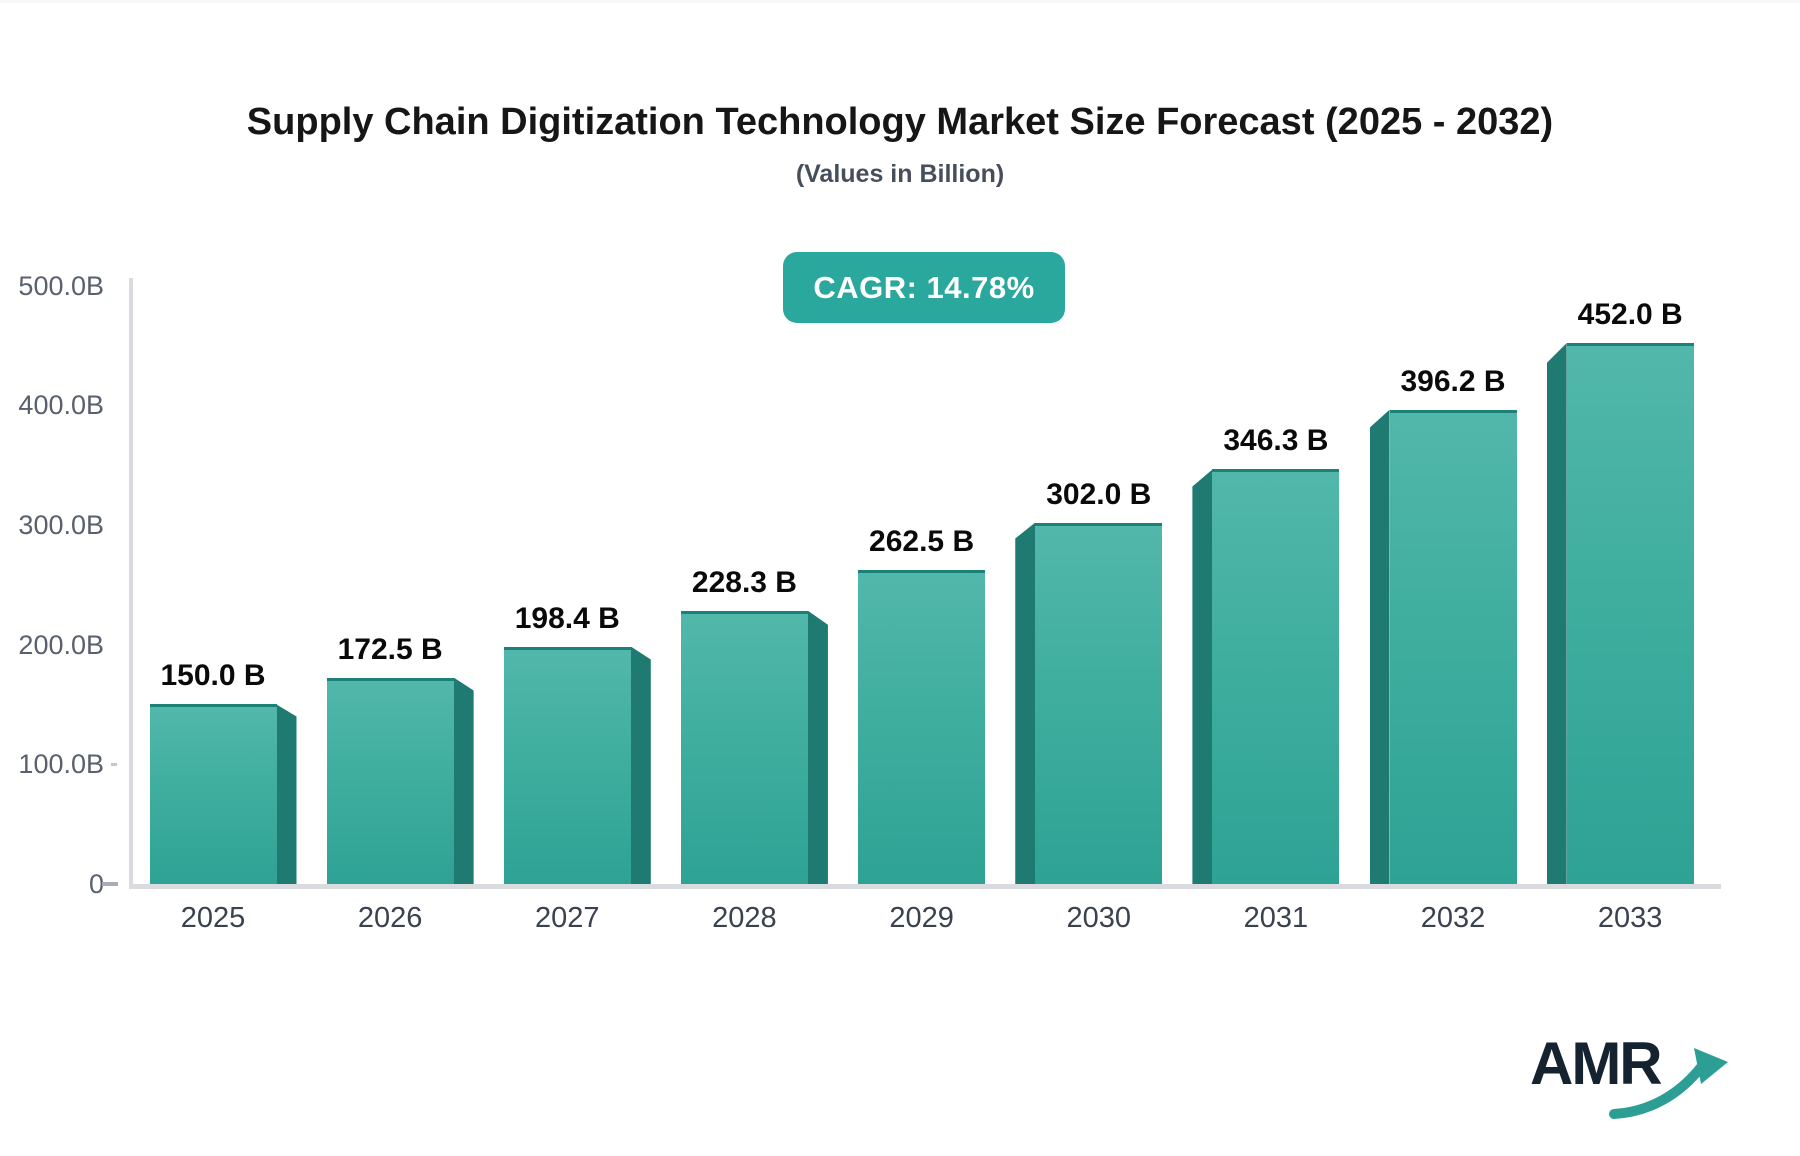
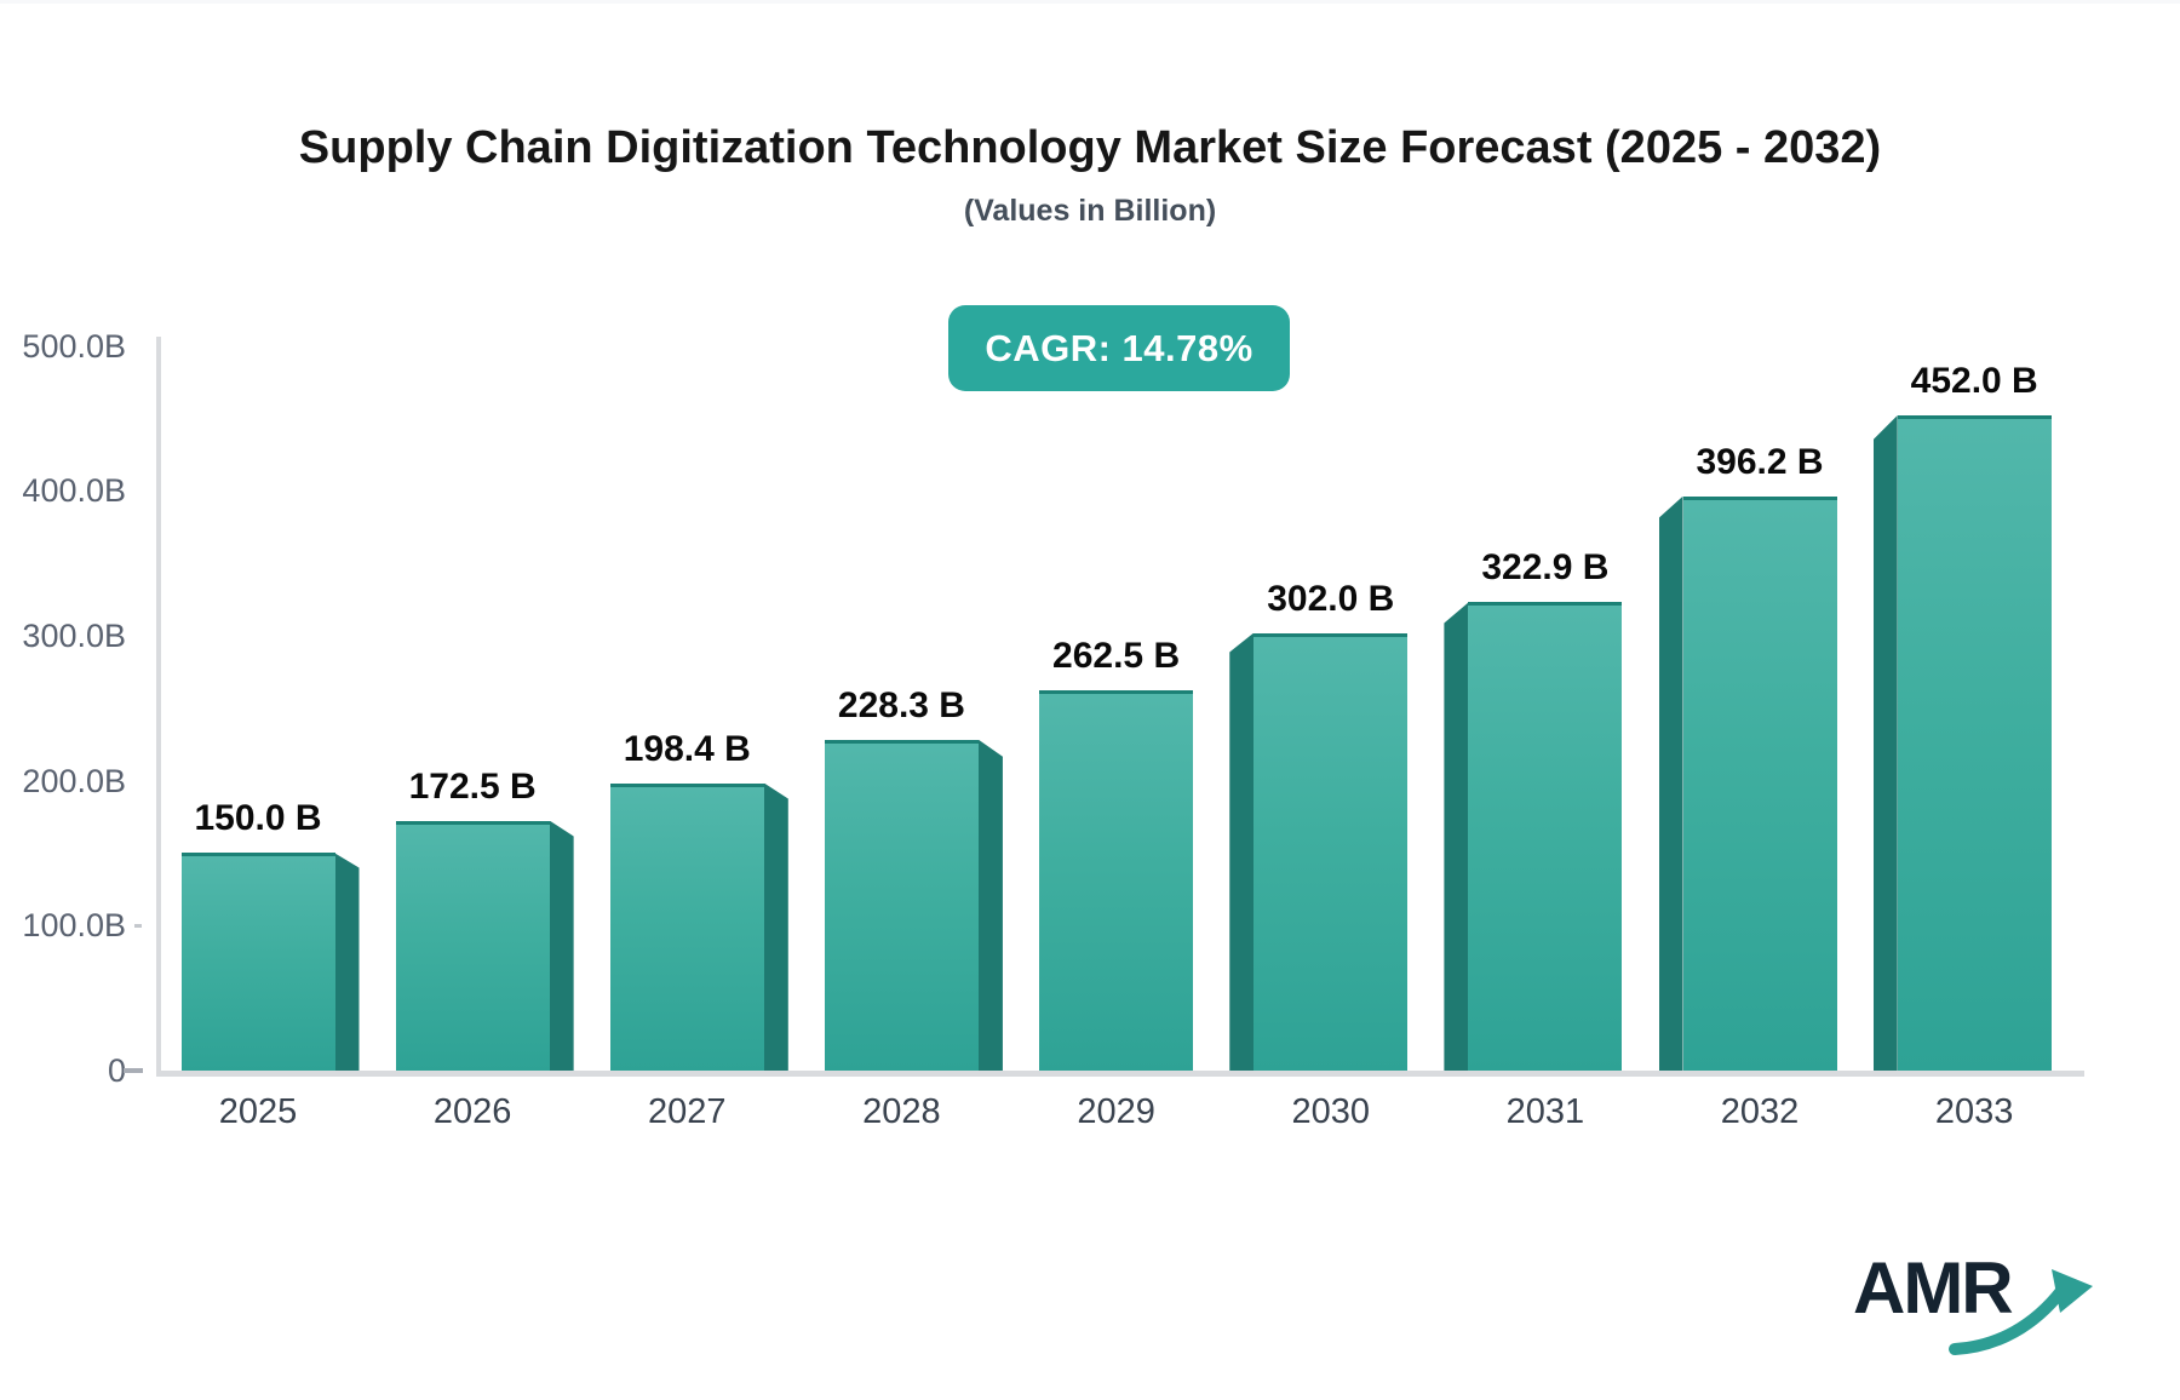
2031: 346.3 -> 322.9
